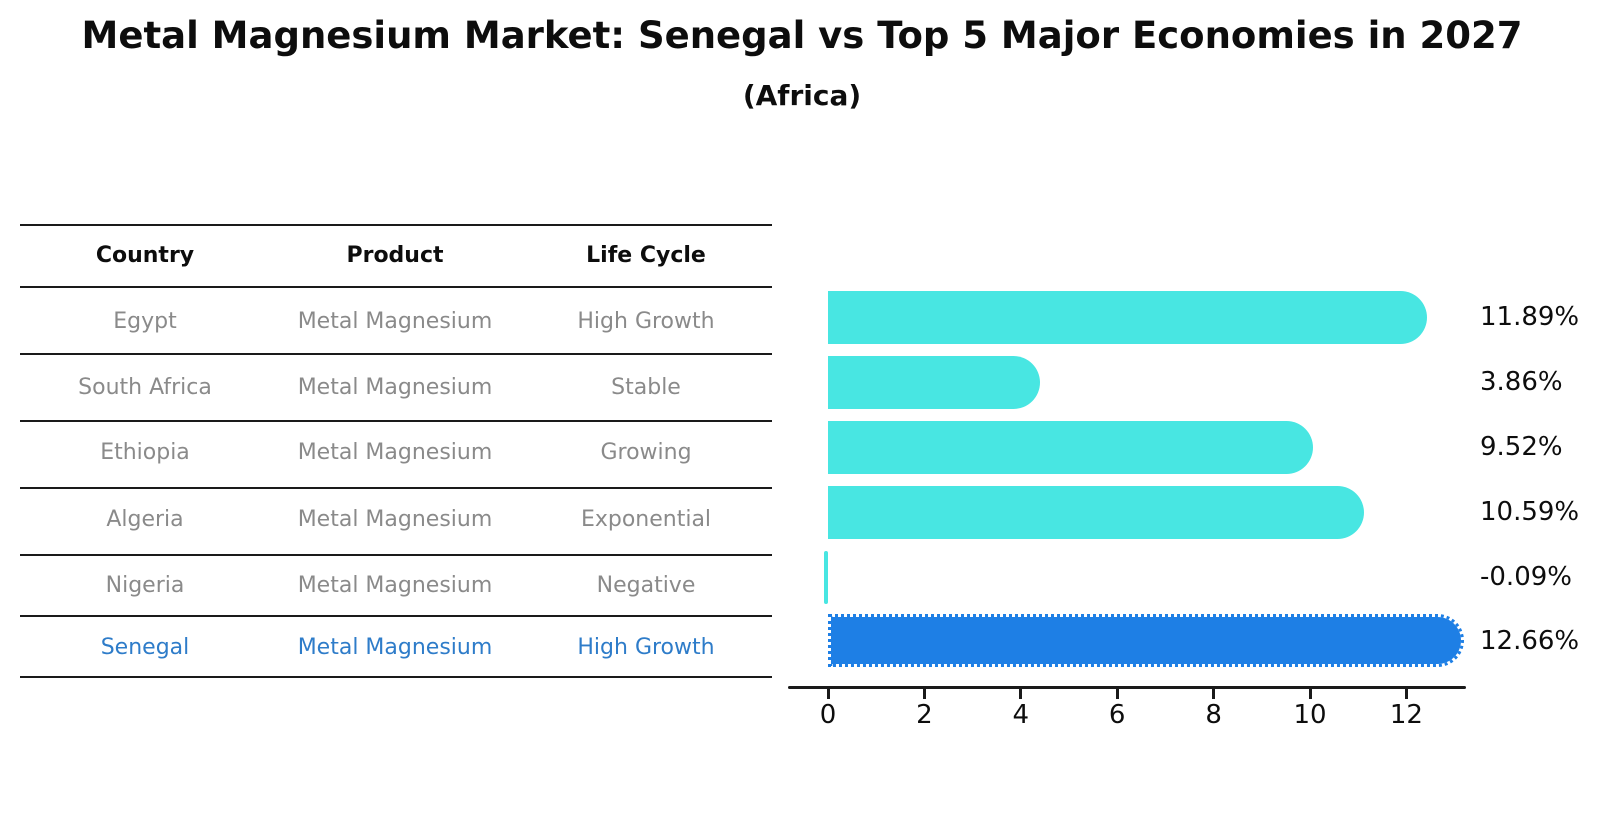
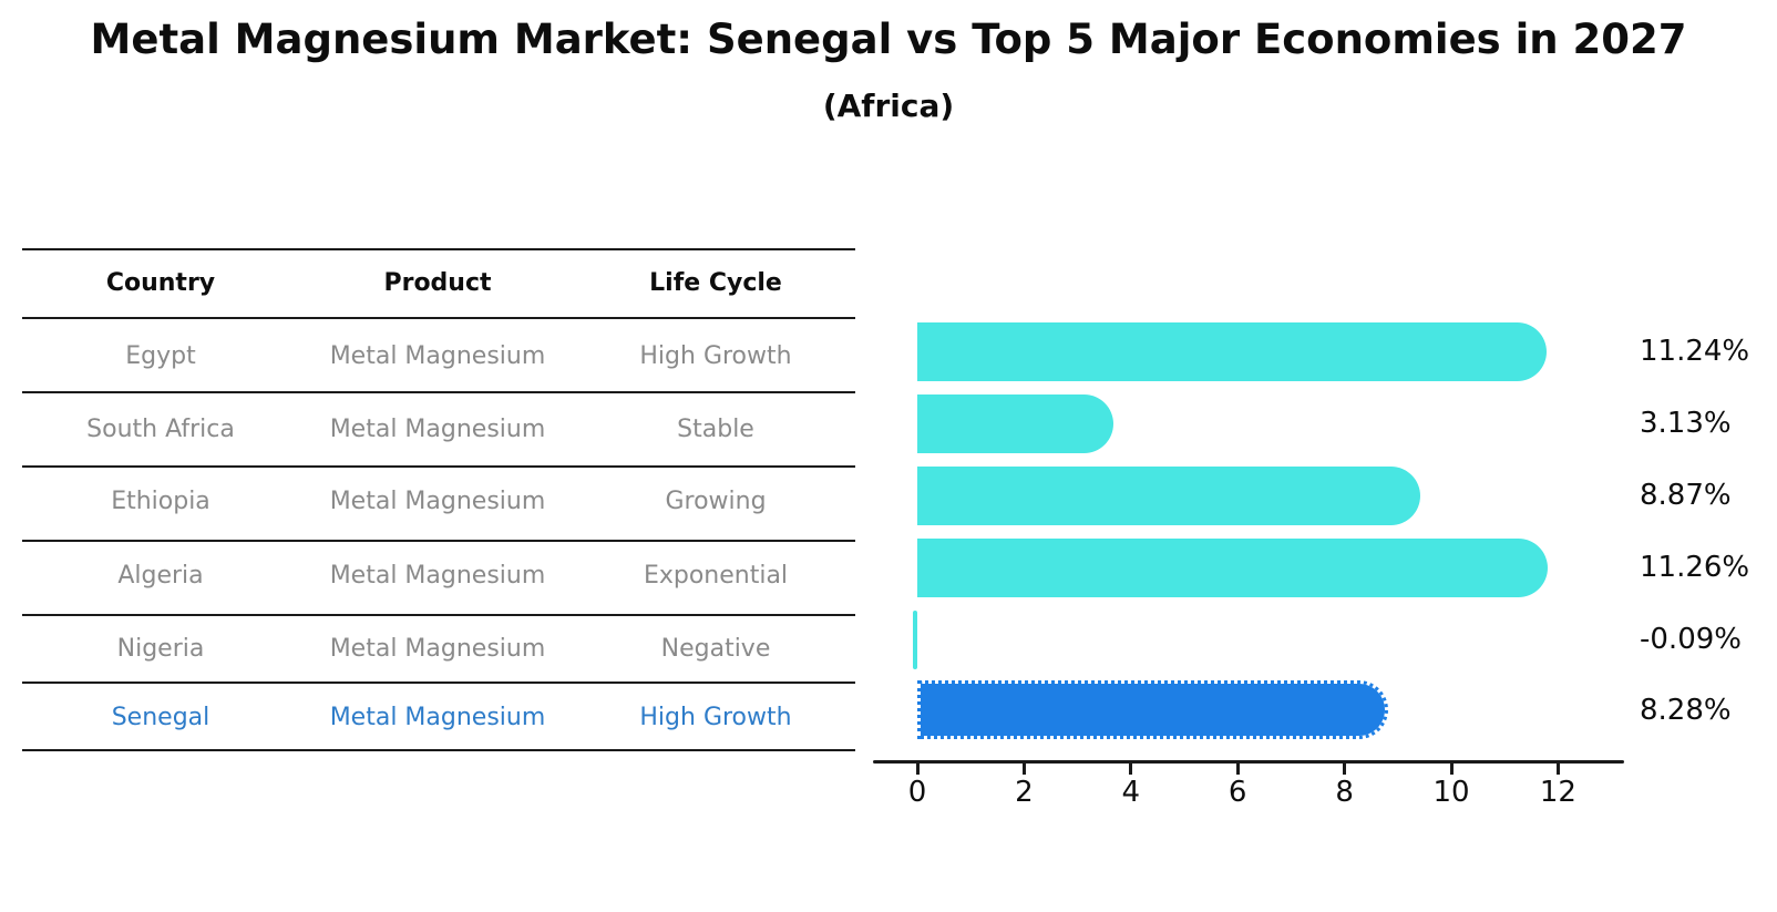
Egypt: 11.89% -> 11.24%
South Africa: 3.86% -> 3.13%
Ethiopia: 9.52% -> 8.87%
Algeria: 10.59% -> 11.26%
Senegal: 12.66% -> 8.28%
